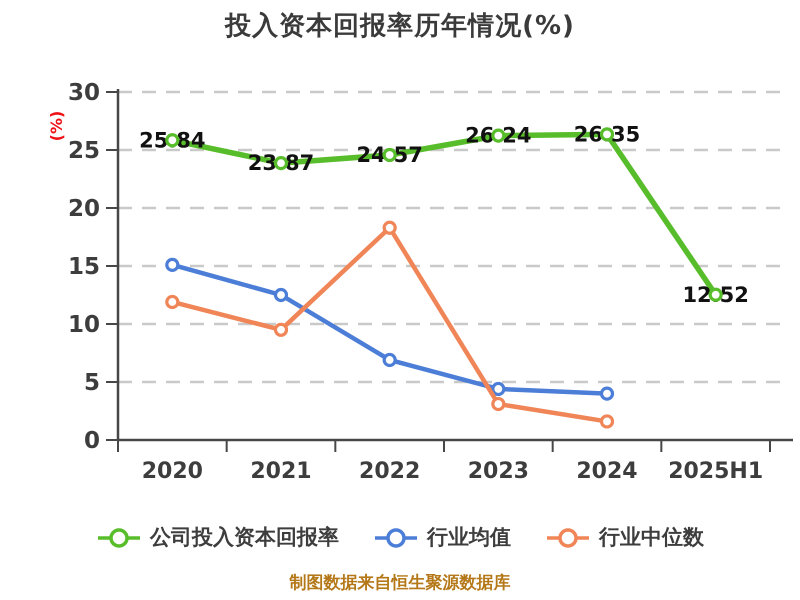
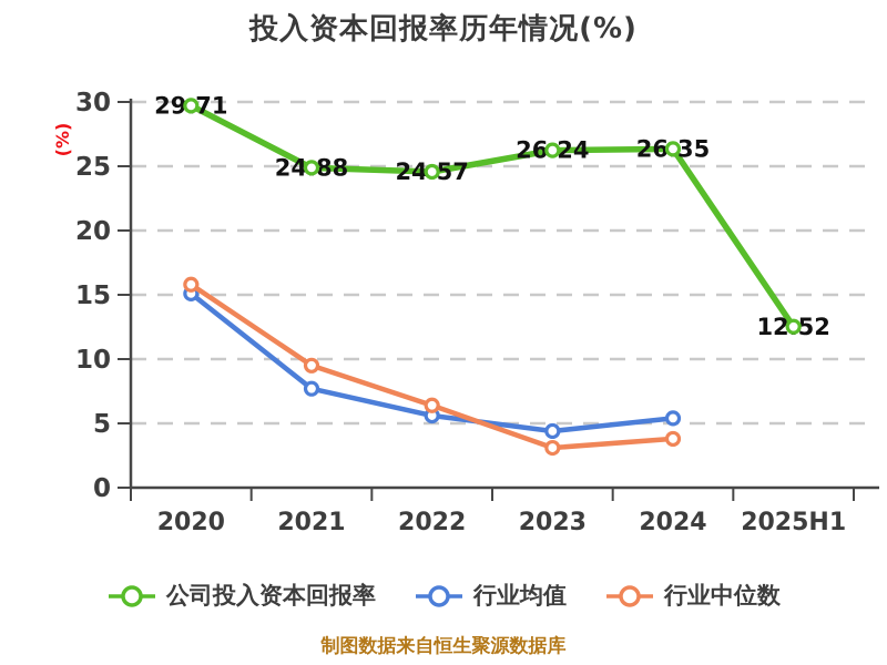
公司投入资本回报率/2020: 25.84 -> 29.71
行业中位数/2020: 11.9 -> 15.8
公司投入资本回报率/2021: 23.87 -> 24.88
行业均值/2021: 12.5 -> 7.7
行业均值/2022: 6.9 -> 5.6
行业中位数/2022: 18.3 -> 6.4
行业均值/2024: 4.0 -> 5.4
行业中位数/2024: 1.6 -> 3.8
